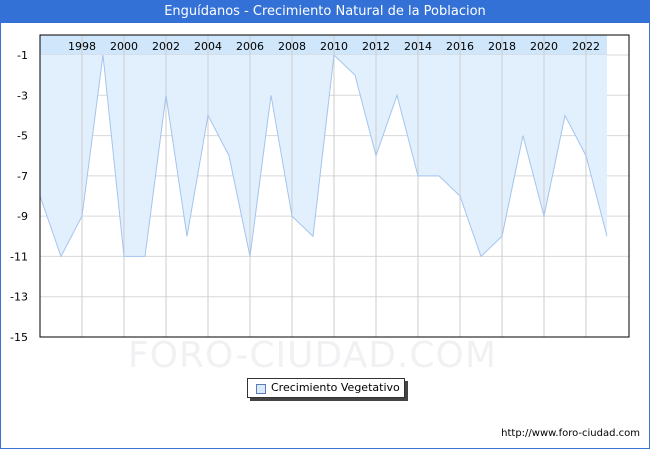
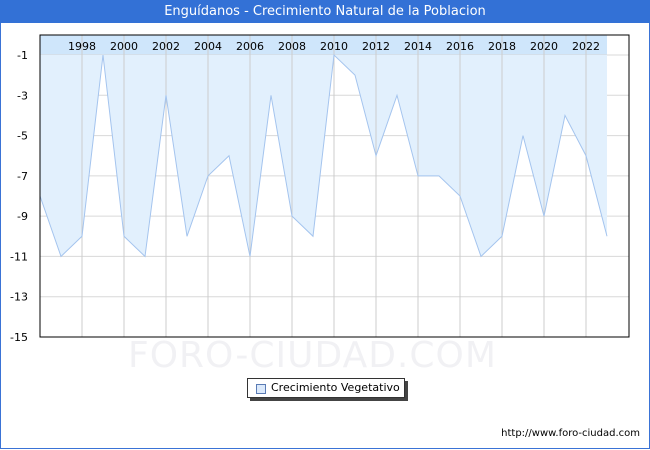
1998: -9 -> -10
2000: -11 -> -10
2004: -4 -> -7
